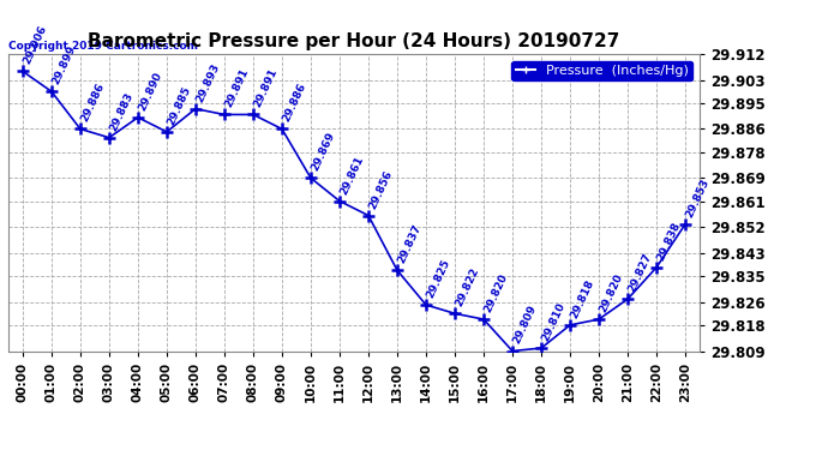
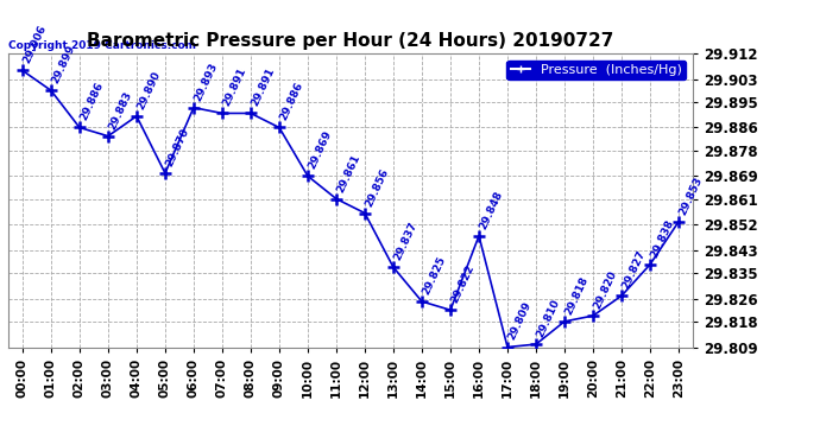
05:00: 29.885 -> 29.870
16:00: 29.820 -> 29.848
